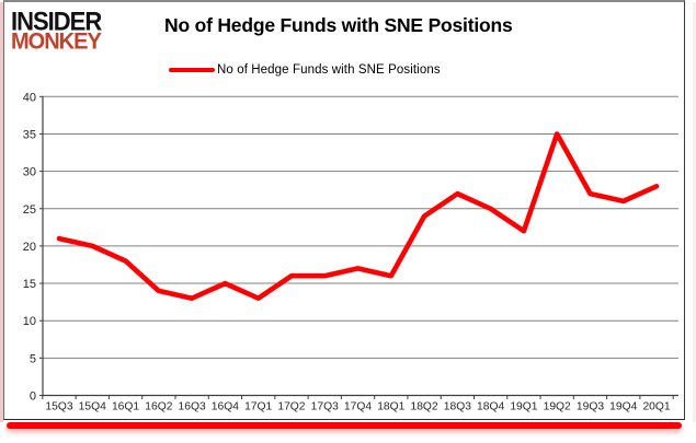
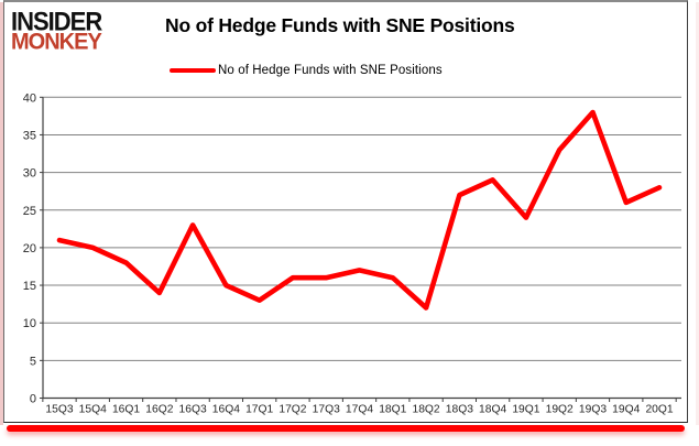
16Q3: 13 -> 23
18Q2: 24 -> 12
18Q4: 25 -> 29
19Q1: 22 -> 24
19Q2: 35 -> 33
19Q3: 27 -> 38
